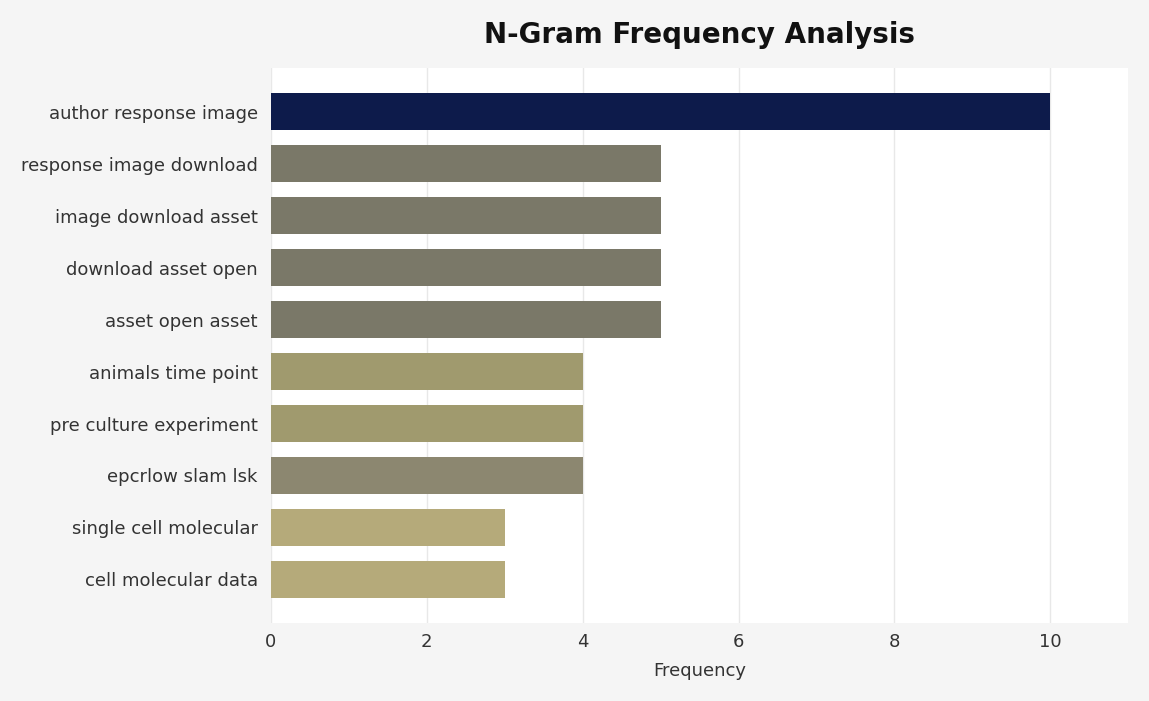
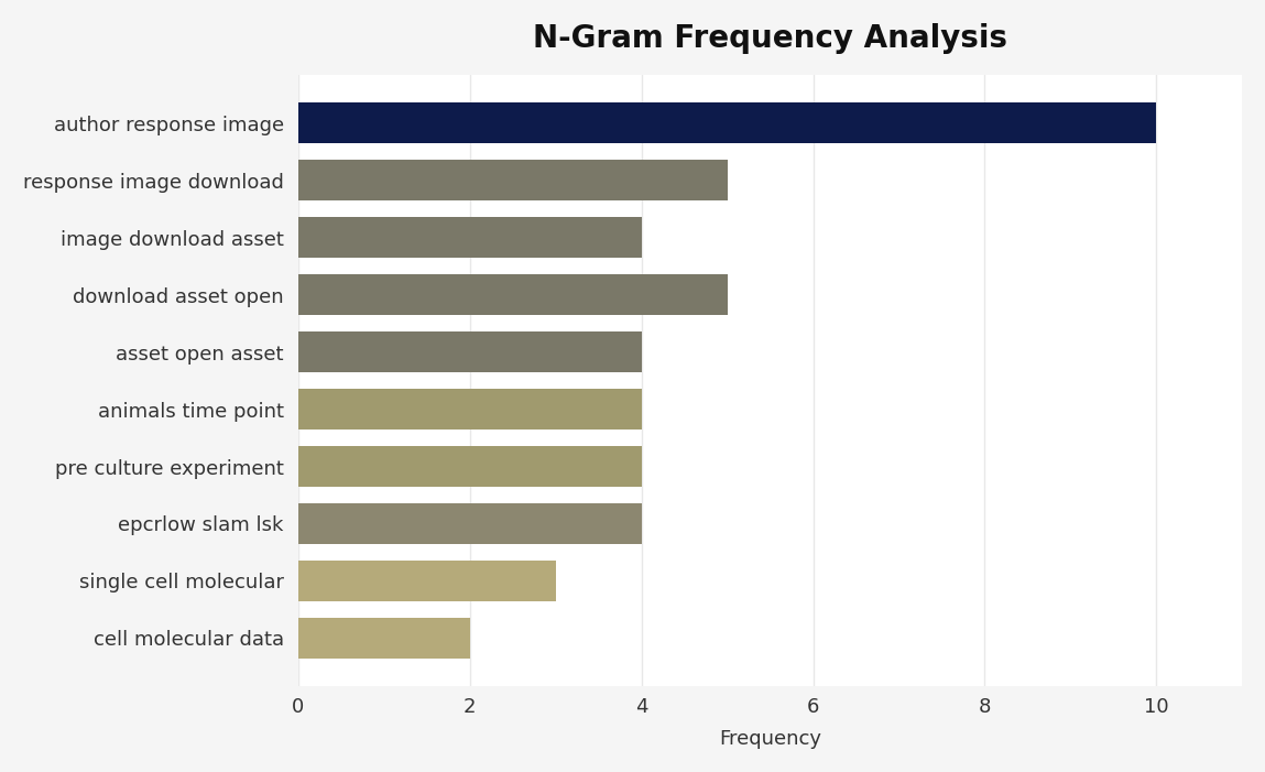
image download asset: 5 -> 4
asset open asset: 5 -> 4
cell molecular data: 3 -> 2
